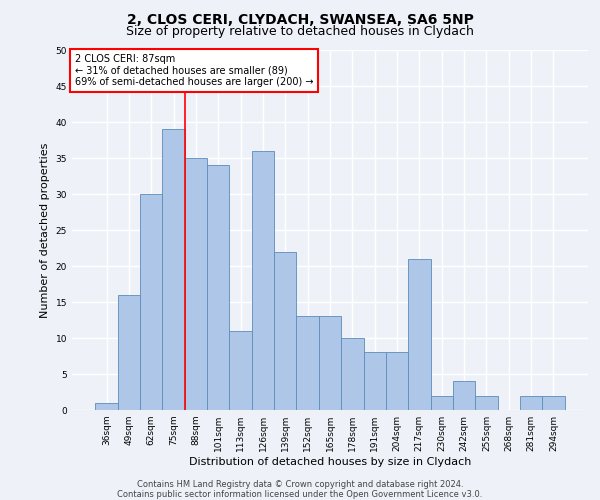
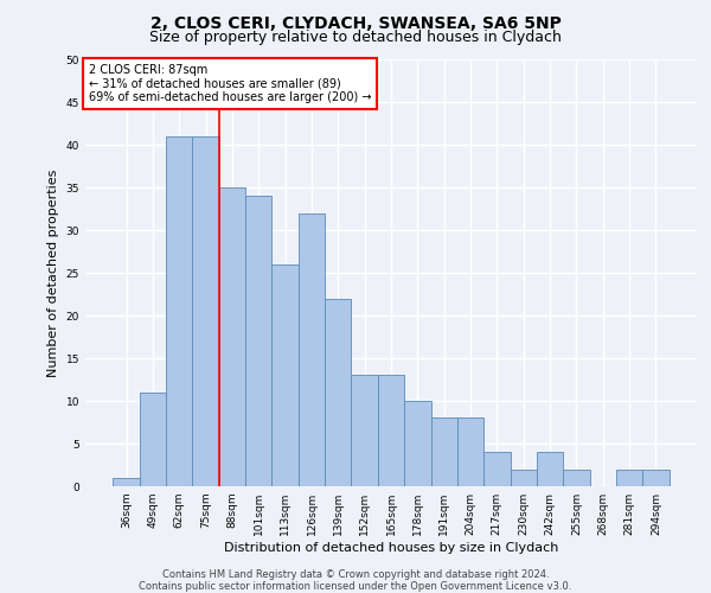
49sqm: 16 -> 11
62sqm: 30 -> 41
75sqm: 39 -> 41
113sqm: 11 -> 26
126sqm: 36 -> 32
217sqm: 21 -> 4
